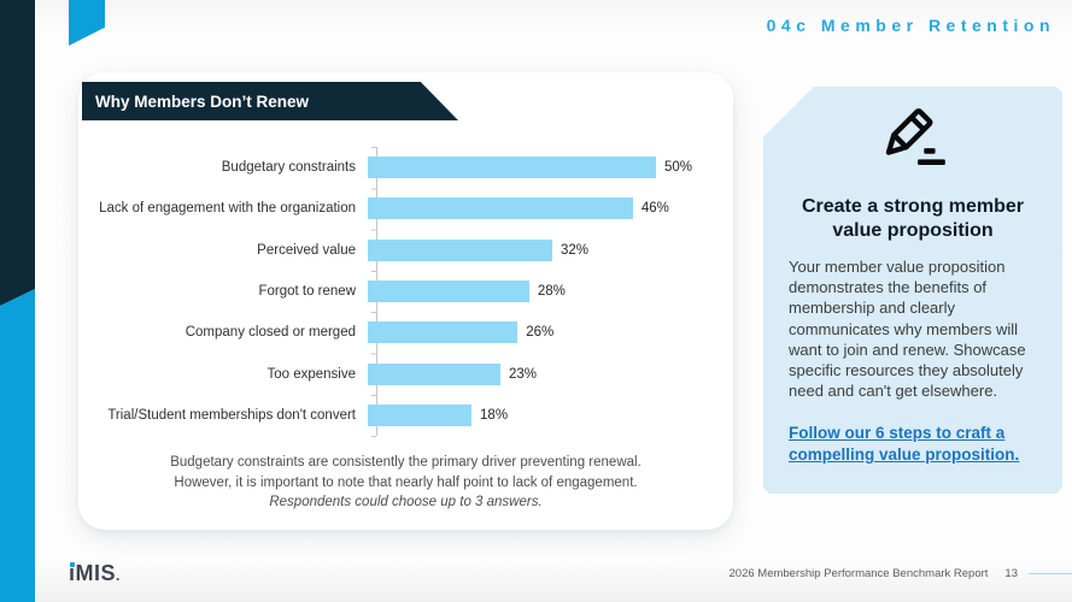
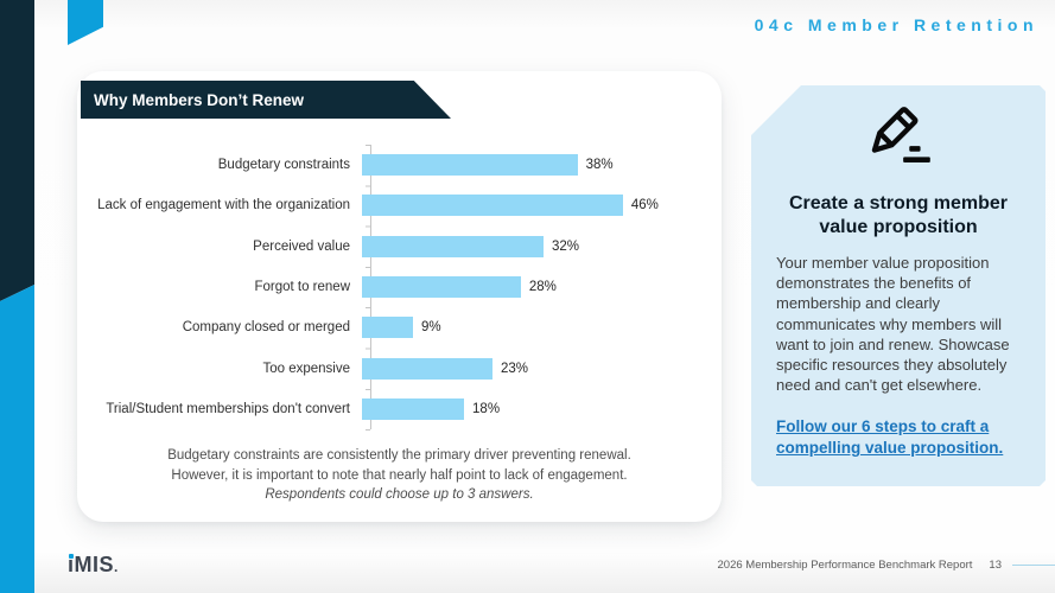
Budgetary constraints: 50% -> 38%
Company closed or merged: 26% -> 9%
